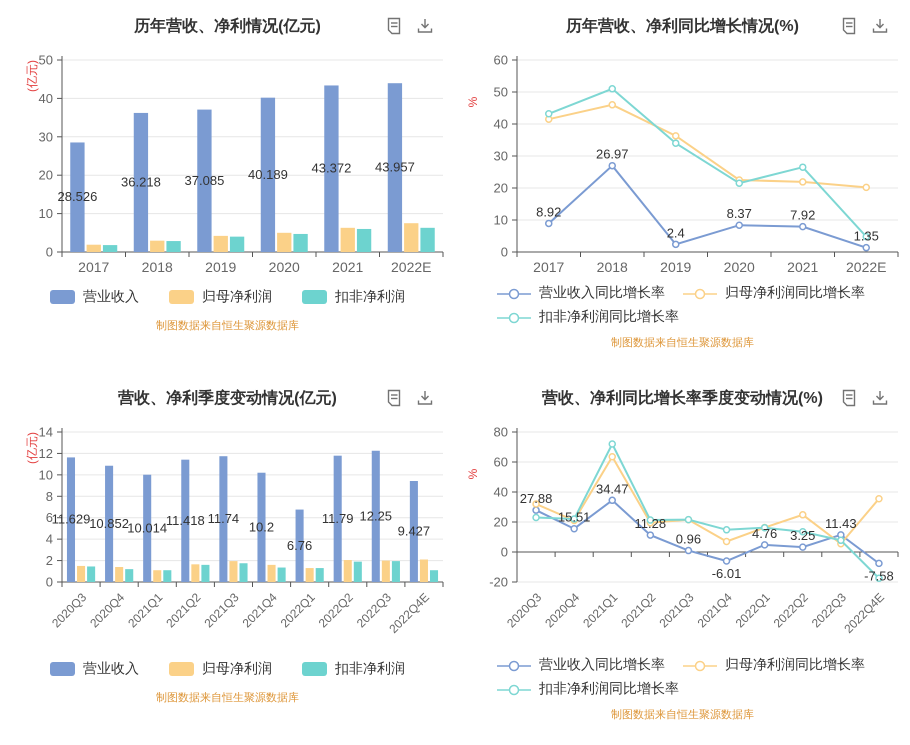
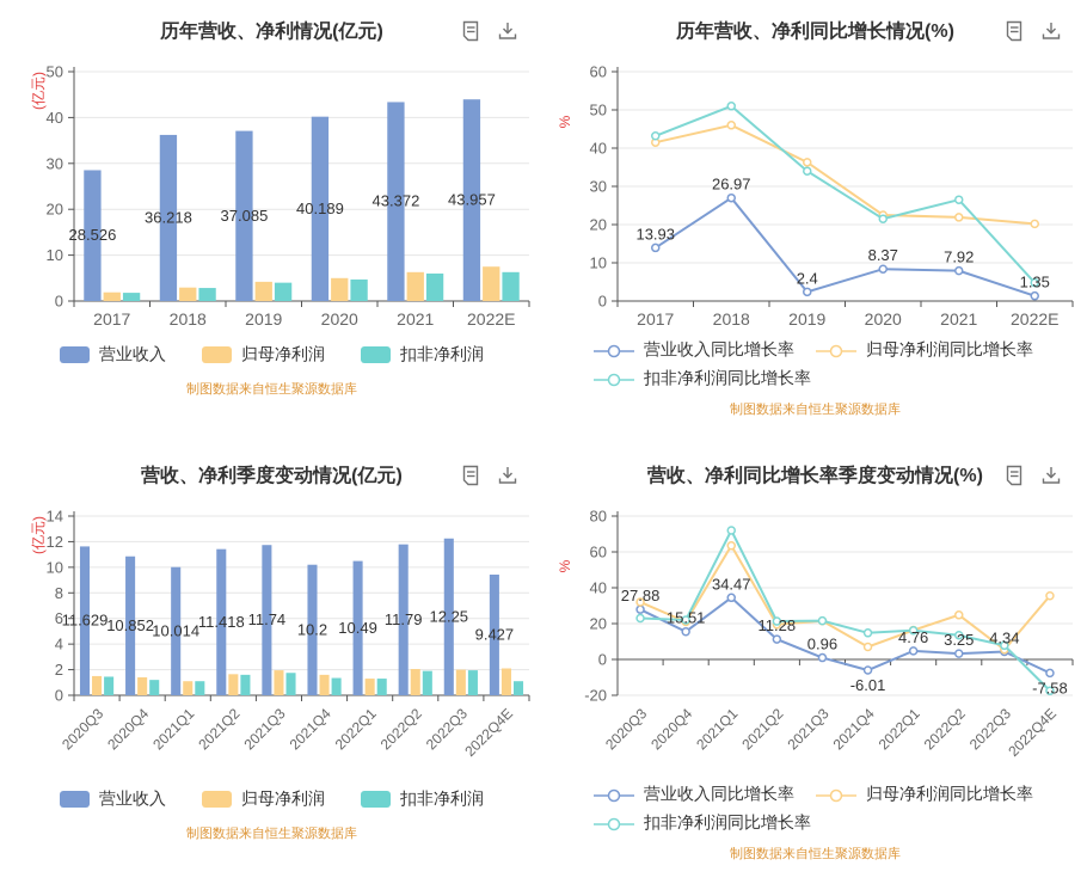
历年营收、净利同比增长情况(%)/营业收入同比增长率/2017: 8.92 -> 13.93
营收、净利季度变动情况(亿元)/营业收入/2022Q1: 6.76 -> 10.49
营收、净利同比增长率季度变动情况(%)/营业收入同比增长率/2022Q3: 11.43 -> 4.34
